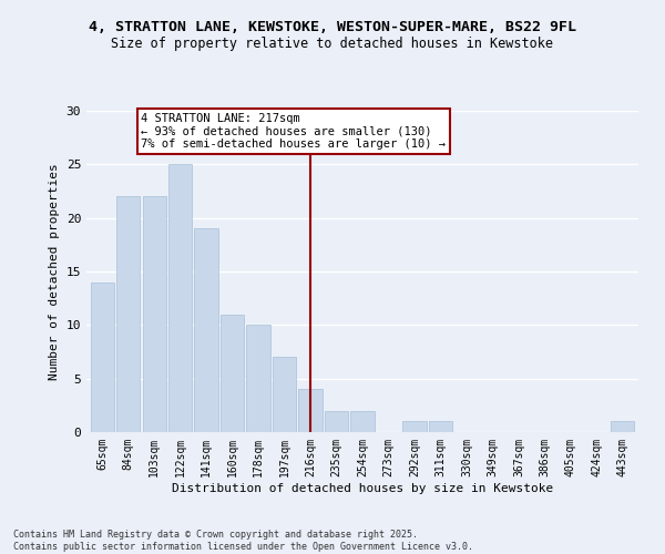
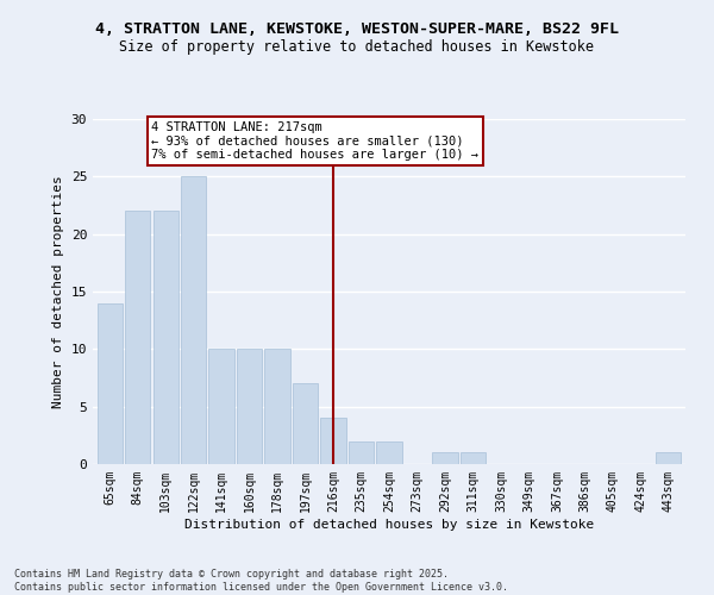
141sqm: 19 -> 10
160sqm: 11 -> 10
